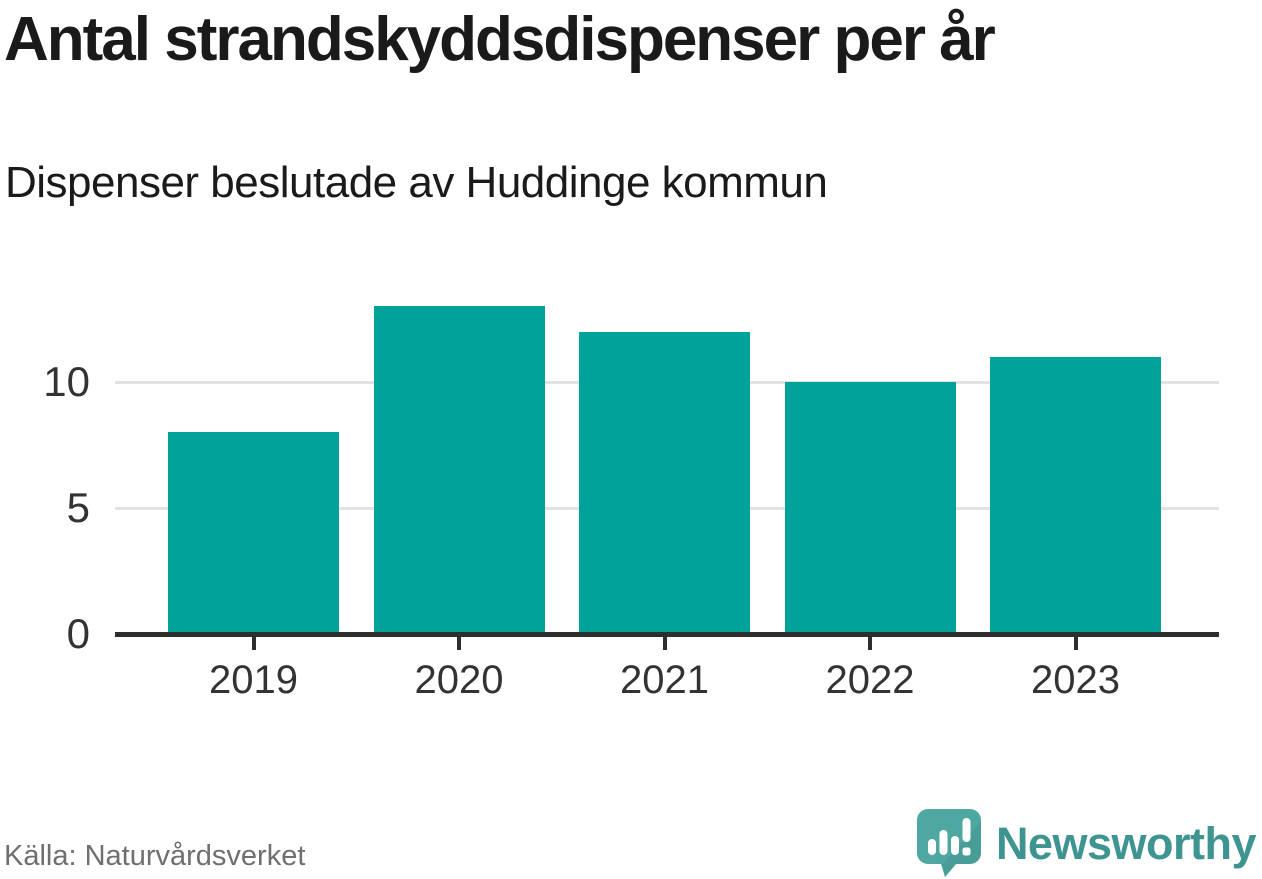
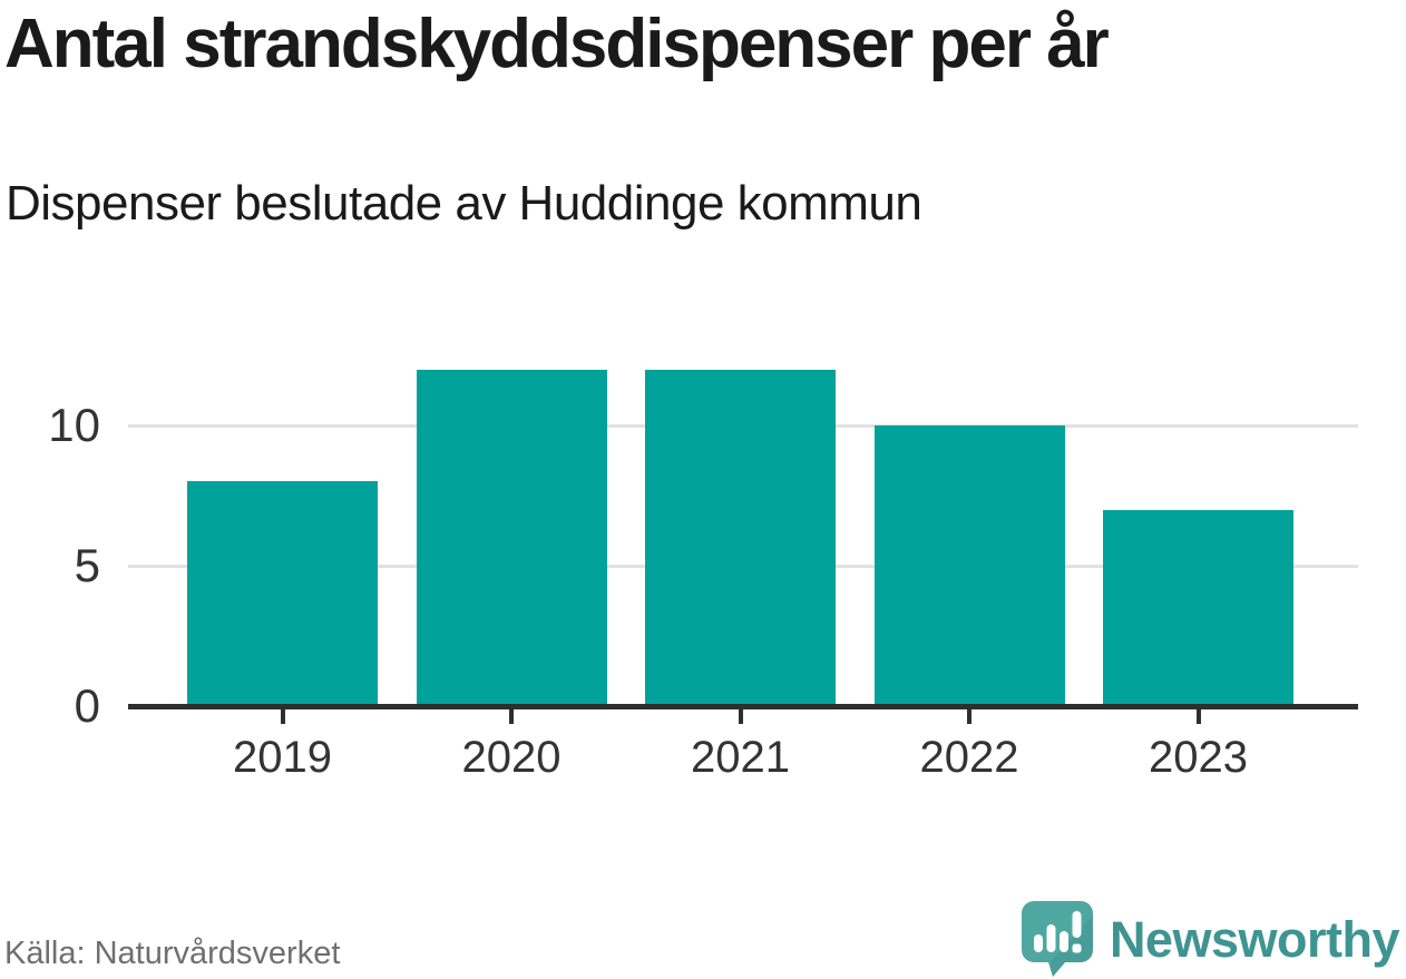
2020: 13 -> 12
2023: 11 -> 7
